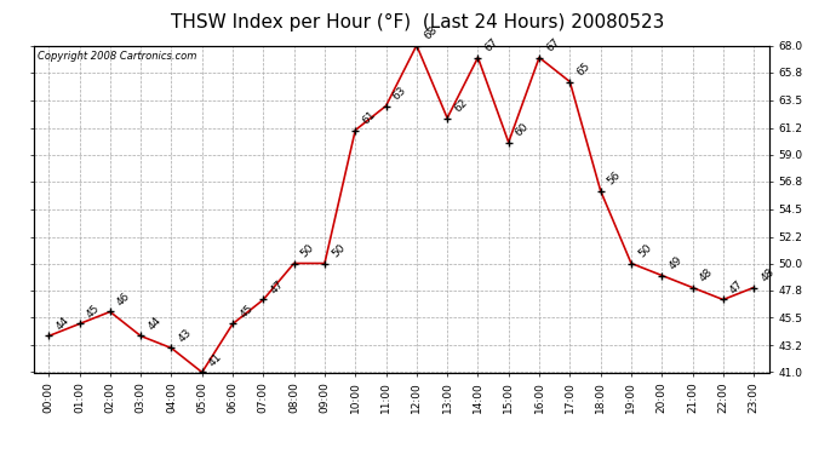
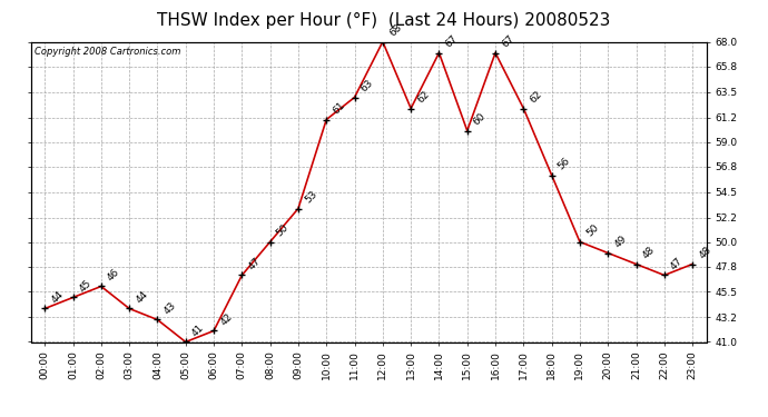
06:00: 45 -> 42
09:00: 50 -> 53
17:00: 65 -> 62
